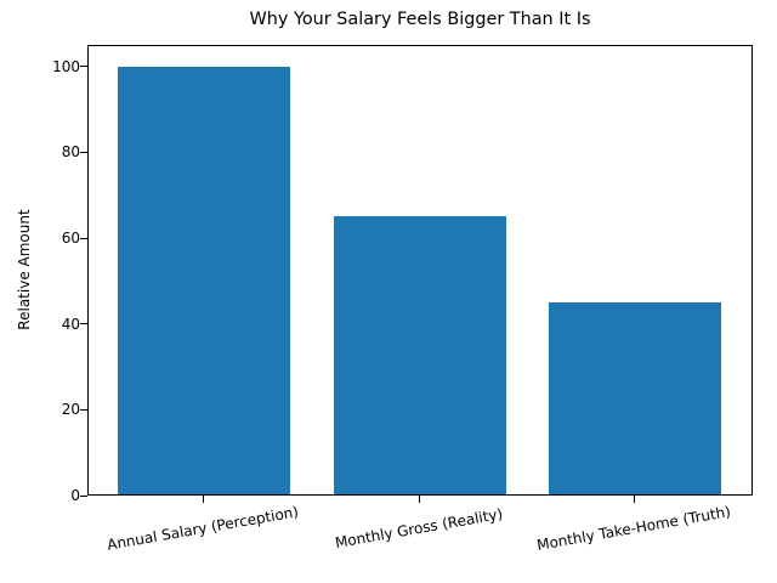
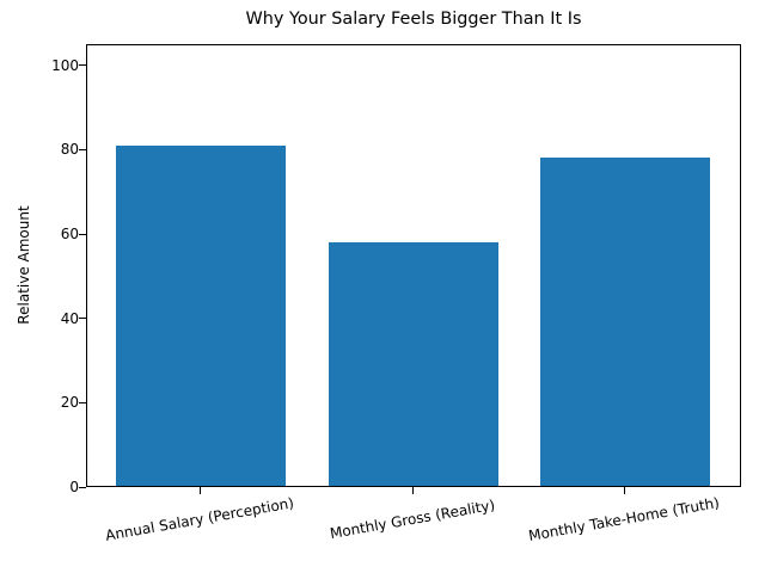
Annual Salary (Perception): 100 -> 81
Monthly Gross (Reality): 65 -> 58
Monthly Take-Home (Truth): 45 -> 78
